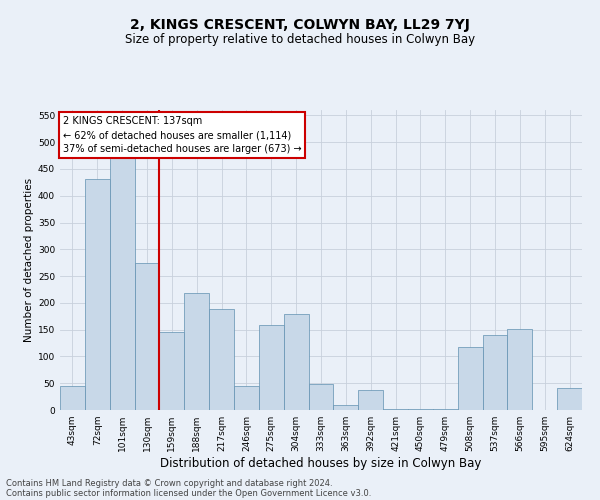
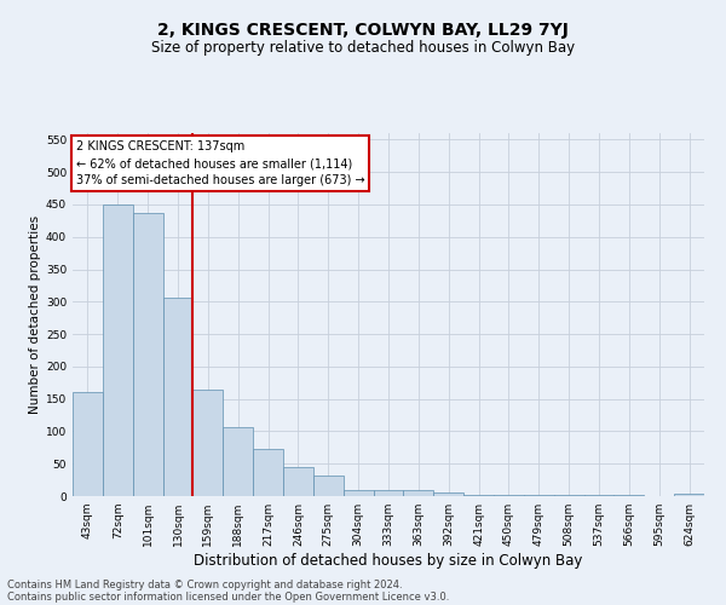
43sqm: 44 -> 160
72sqm: 432 -> 450
101sqm: 474 -> 437
130sqm: 274 -> 307
159sqm: 146 -> 165
188sqm: 218 -> 106
217sqm: 188 -> 73
275sqm: 158 -> 32
304sqm: 180 -> 10
333sqm: 48 -> 10
392sqm: 38 -> 5
508sqm: 118 -> 1
537sqm: 140 -> 1
566sqm: 152 -> 1
624sqm: 42 -> 4
